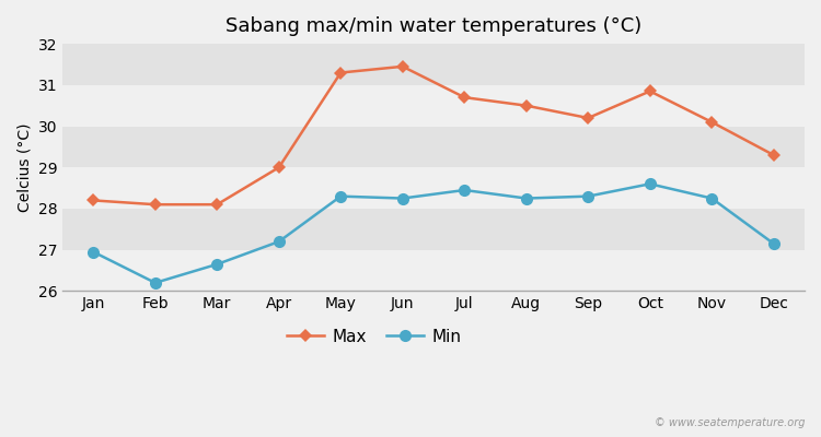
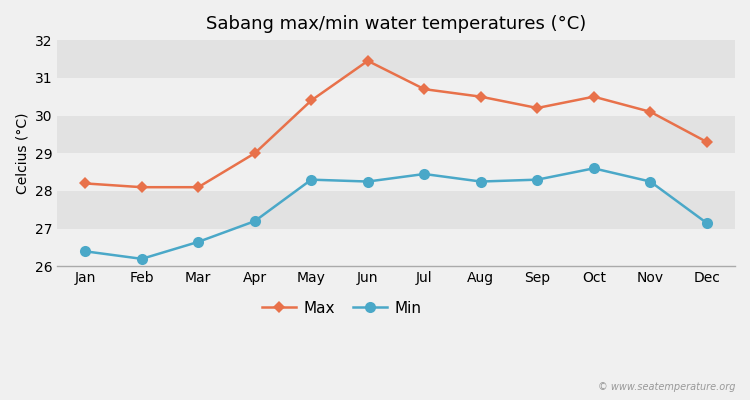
Min/Jan: 26.95 -> 26.40
Max/May: 31.30 -> 30.40
Max/Oct: 30.85 -> 30.50
